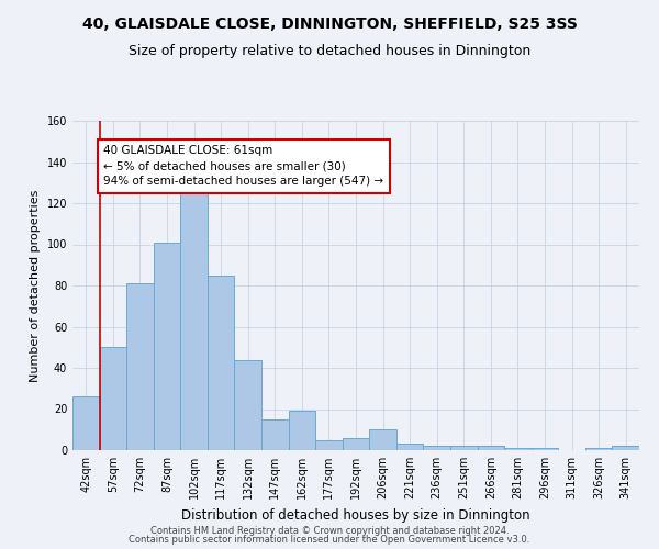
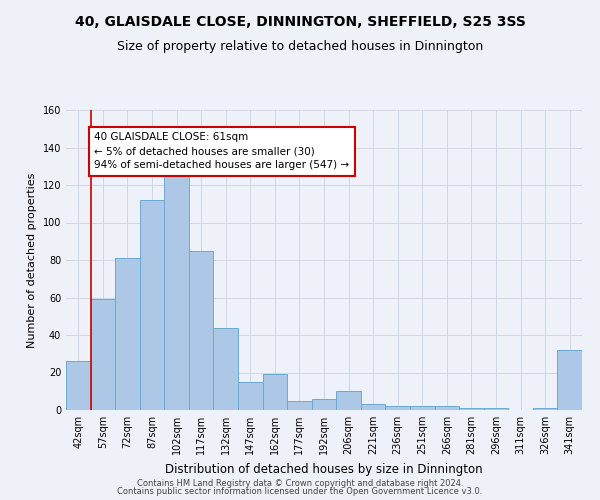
57sqm: 50 -> 59
87sqm: 101 -> 112
341sqm: 2 -> 32
